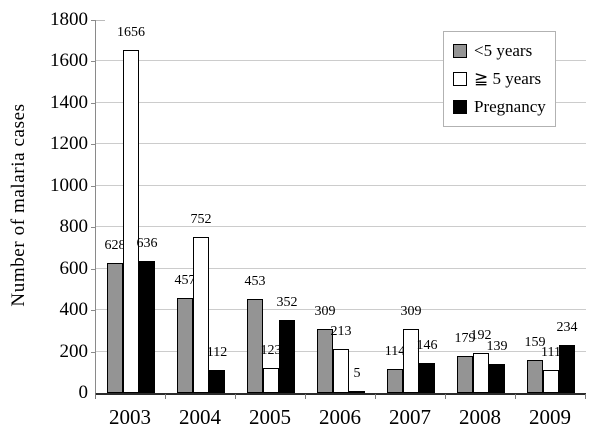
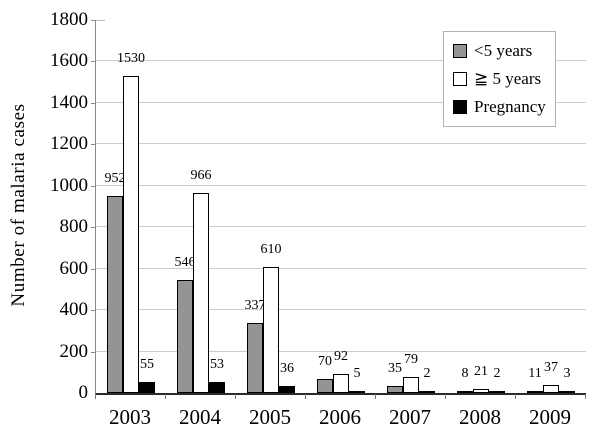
<5 years/2003: 628 -> 952
≧ 5 years/2003: 1656 -> 1530
Pregnancy/2003: 636 -> 55
<5 years/2004: 457 -> 546
≧ 5 years/2004: 752 -> 966
Pregnancy/2004: 112 -> 53
<5 years/2005: 453 -> 337
≧ 5 years/2005: 123 -> 610
Pregnancy/2005: 352 -> 36
<5 years/2006: 309 -> 70
≧ 5 years/2006: 213 -> 92
<5 years/2007: 114 -> 35
≧ 5 years/2007: 309 -> 79
Pregnancy/2007: 146 -> 2
<5 years/2008: 179 -> 8
≧ 5 years/2008: 192 -> 21
Pregnancy/2008: 139 -> 2
<5 years/2009: 159 -> 11
≧ 5 years/2009: 111 -> 37
Pregnancy/2009: 234 -> 3
